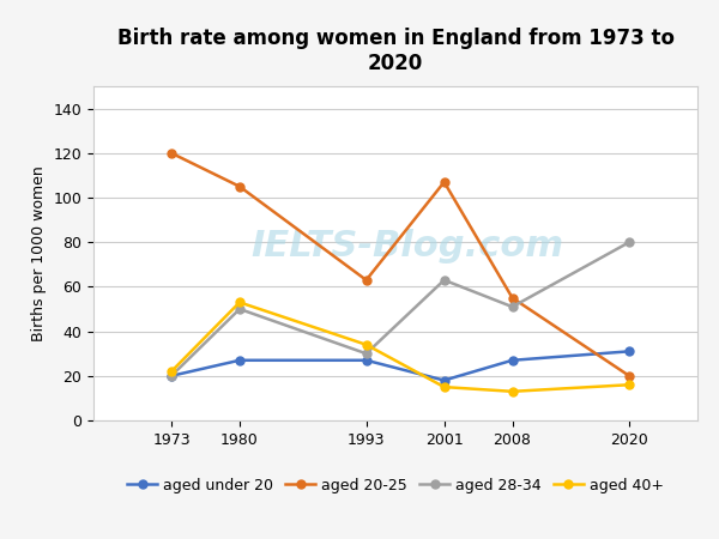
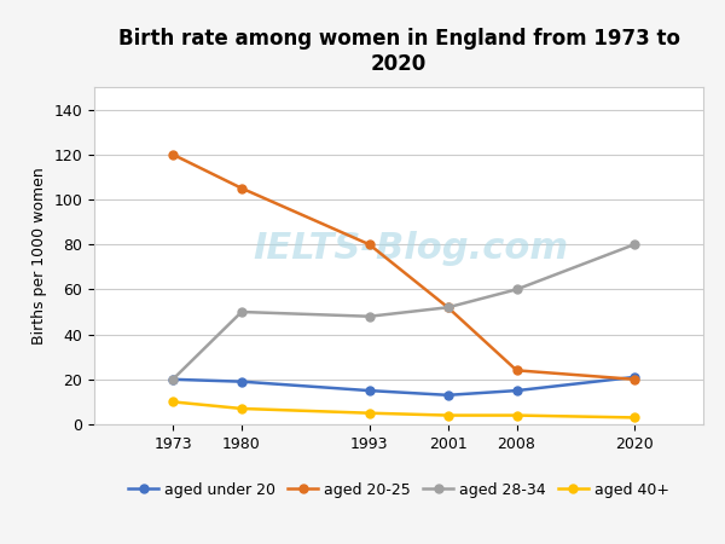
aged 40+/1973: 22 -> 10
aged under 20/1980: 27 -> 19
aged 40+/1980: 53 -> 7
aged under 20/1993: 27 -> 15
aged 20-25/1993: 63 -> 80
aged 28-34/1993: 30 -> 48
aged 40+/1993: 34 -> 5
aged under 20/2001: 18 -> 13
aged 20-25/2001: 107 -> 52
aged 28-34/2001: 63 -> 52
aged 40+/2001: 15 -> 4
aged under 20/2008: 27 -> 15
aged 20-25/2008: 55 -> 24
aged 28-34/2008: 51 -> 60
aged 40+/2008: 13 -> 4
aged under 20/2020: 31 -> 21
aged 40+/2020: 16 -> 3
